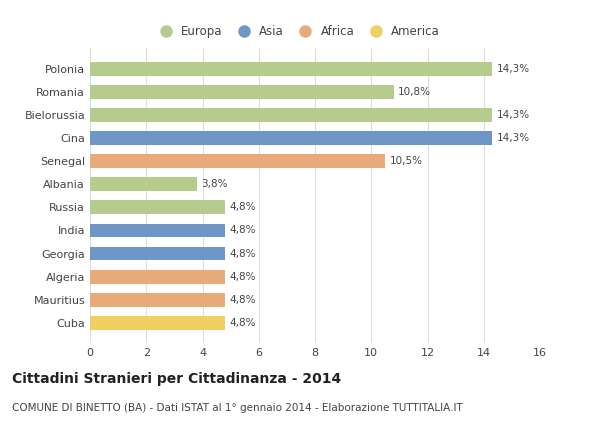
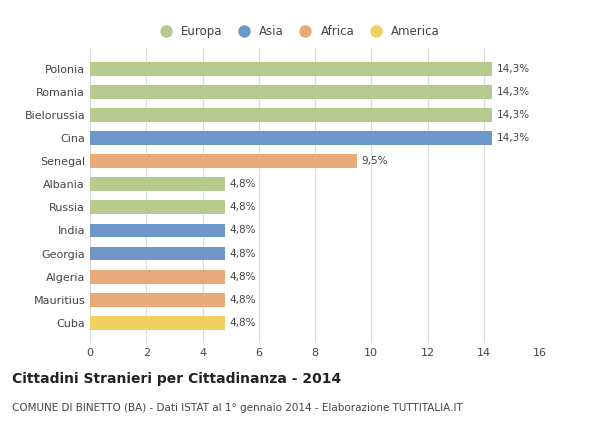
Romania: 10,8% -> 14,3%
Senegal: 10,5% -> 9,5%
Albania: 3,8% -> 4,8%
